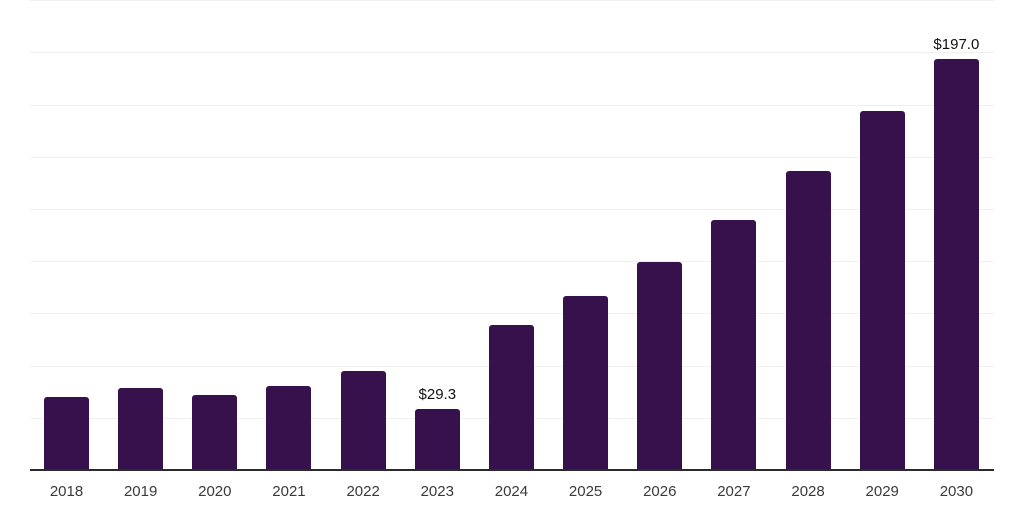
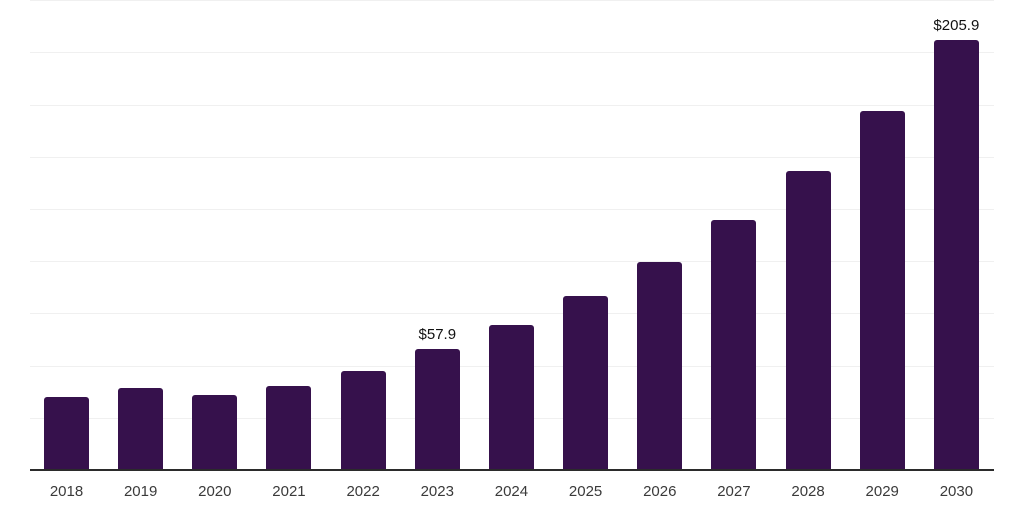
2023: $29.3 -> $57.9
2030: $197.0 -> $205.9
